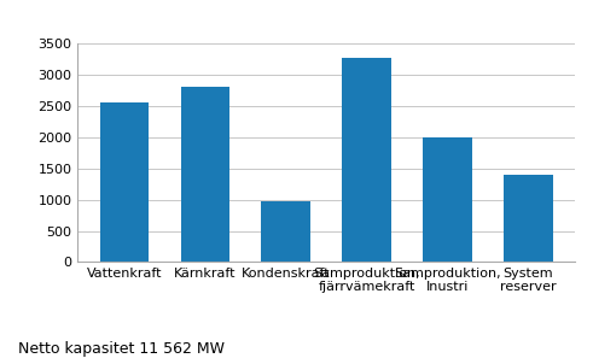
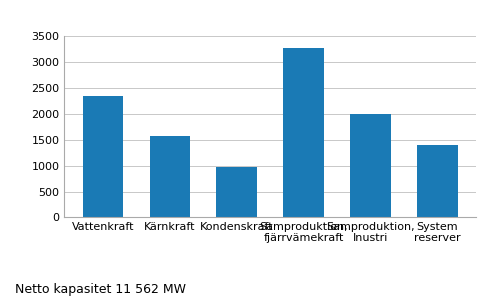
Vattenkraft: 2550 -> 2340
Kärnkraft: 2800 -> 1580
